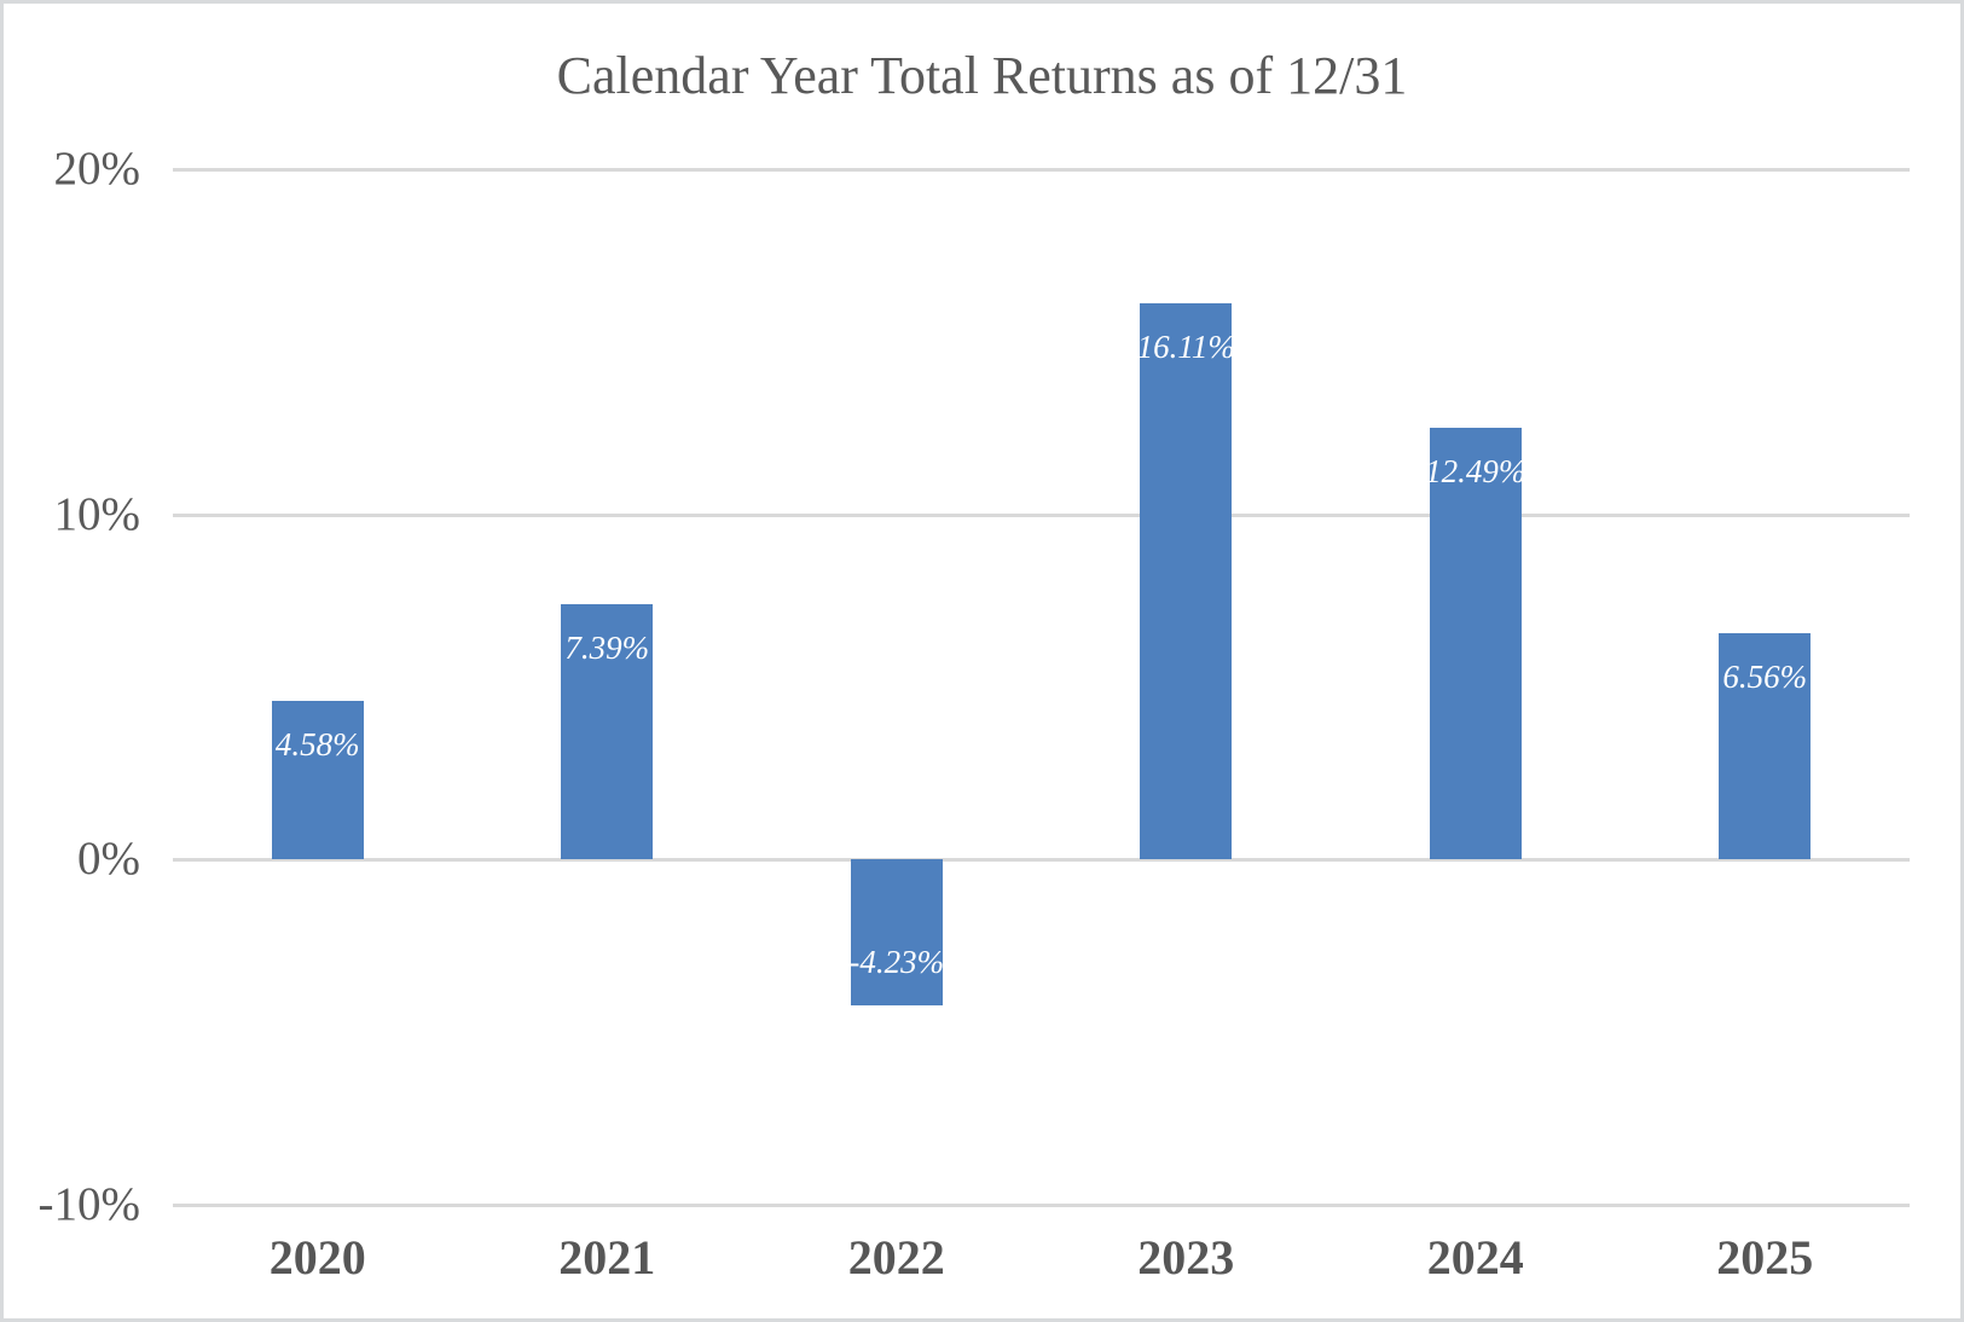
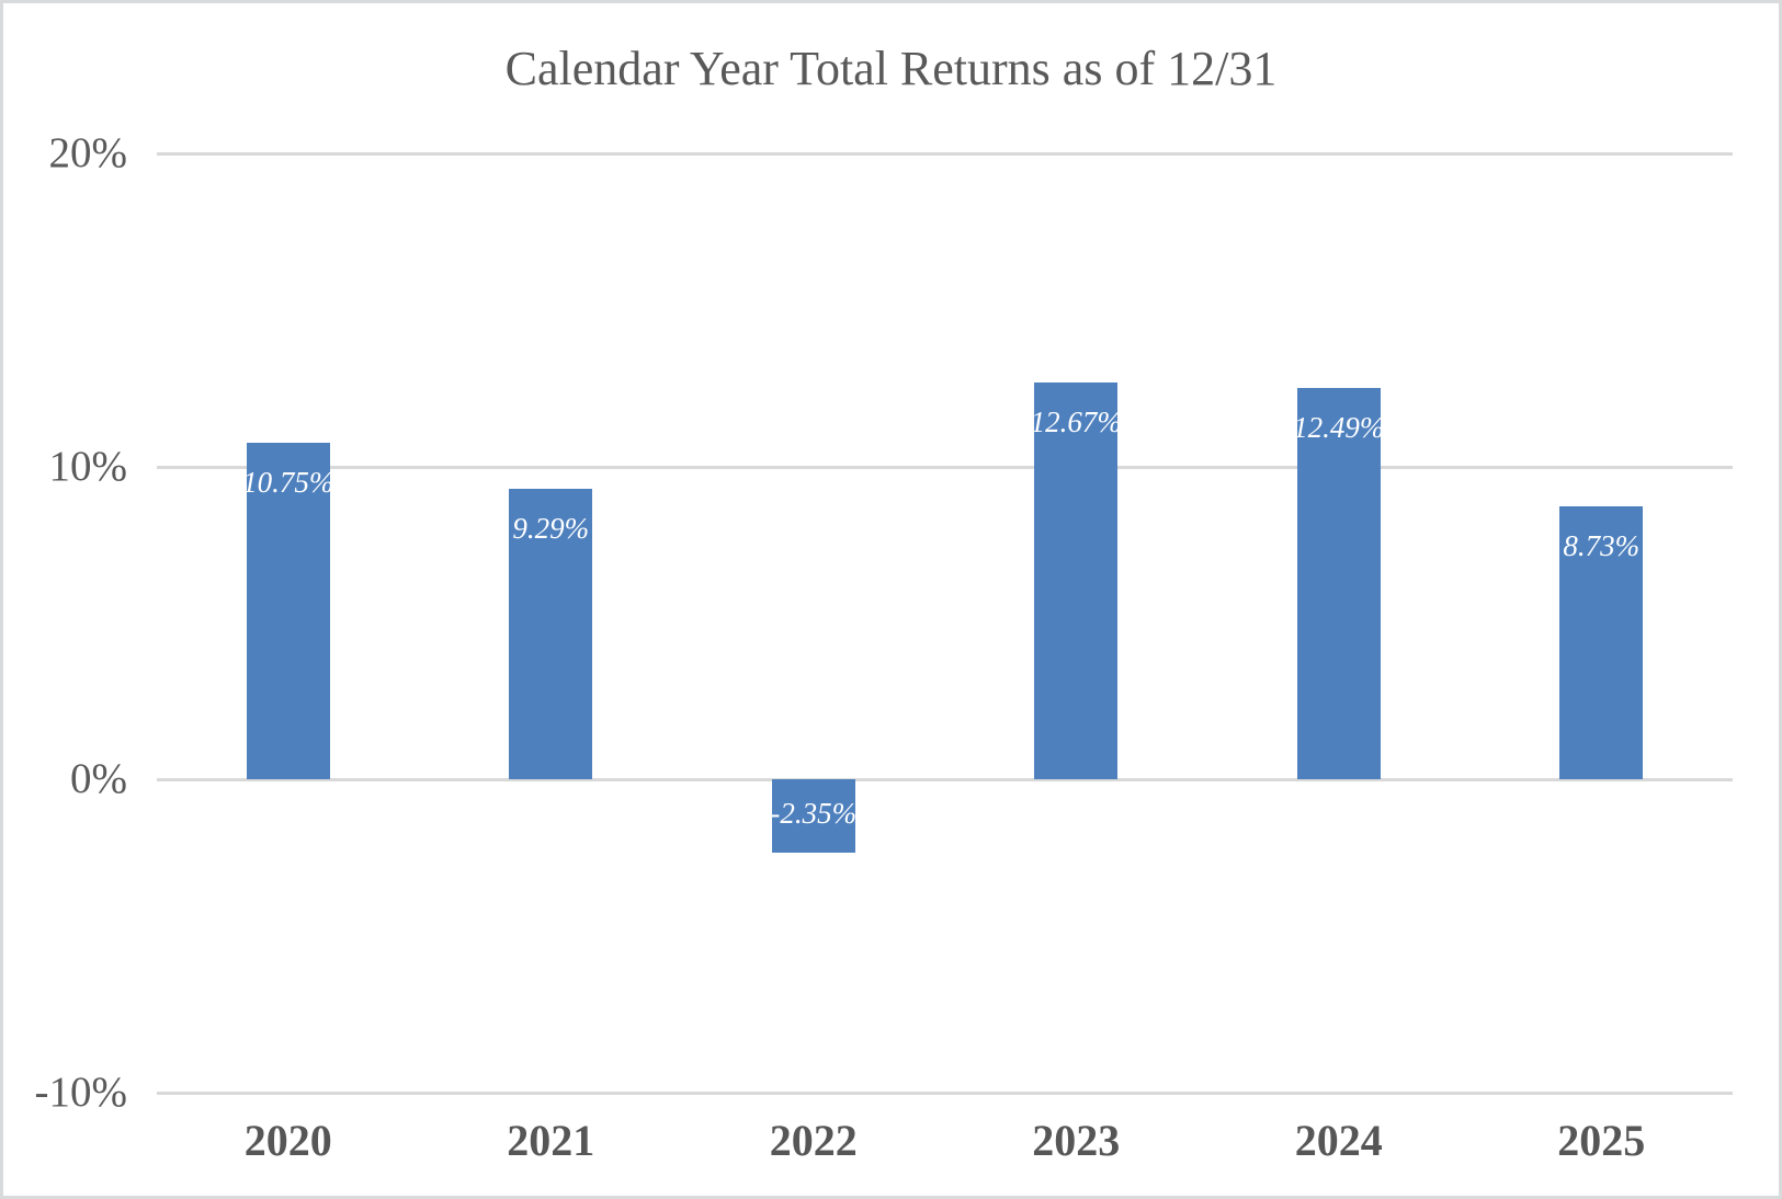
2020: 4.58% -> 10.75%
2021: 7.39% -> 9.29%
2022: -4.23% -> -2.35%
2023: 16.11% -> 12.67%
2025: 6.56% -> 8.73%
